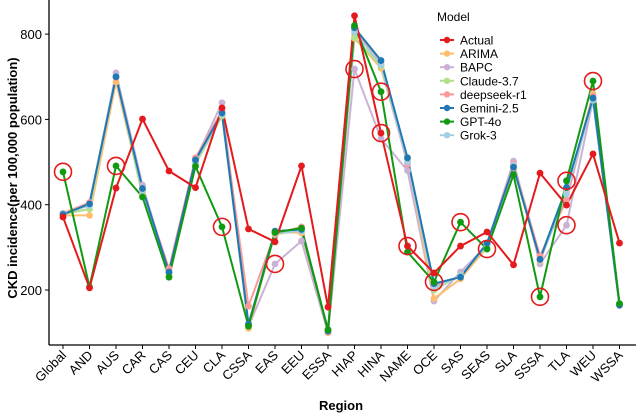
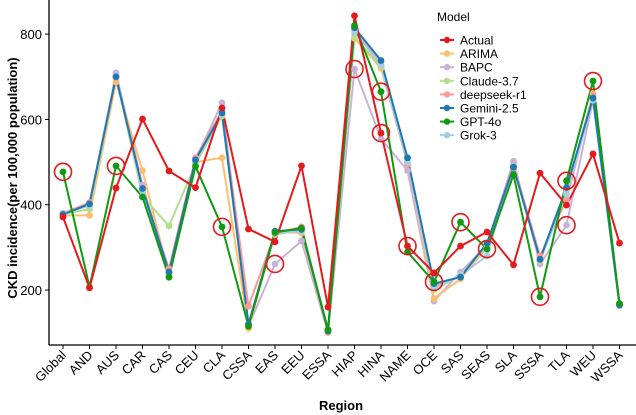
ARIMA/CAR: 420 -> 480
Claude-3.7/CAS: 240 -> 350
ARIMA/CLA: 620 -> 510
Grok-3/SEAS: 300 -> 280
